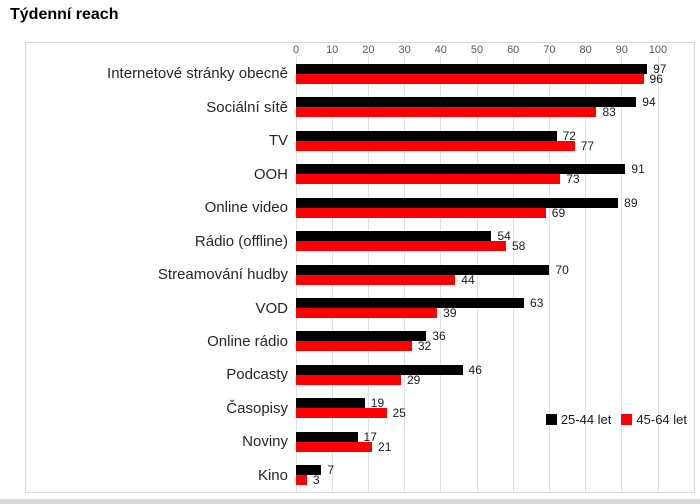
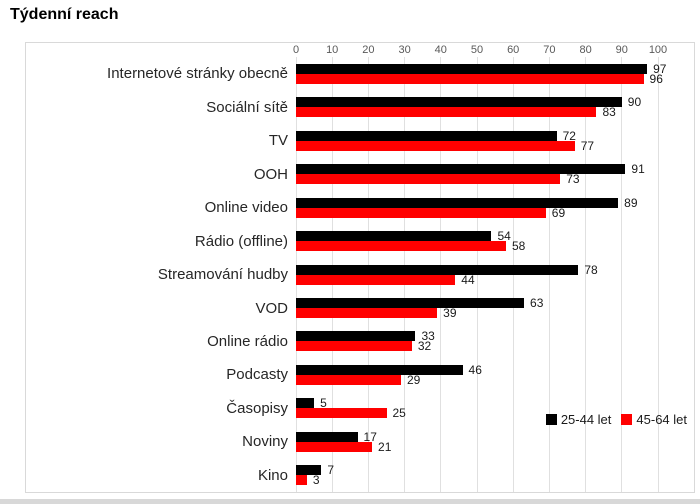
25-44 let/Sociální sítě: 94 -> 90
25-44 let/Streamování hudby: 70 -> 78
25-44 let/Online rádio: 36 -> 33
25-44 let/Časopisy: 19 -> 5
